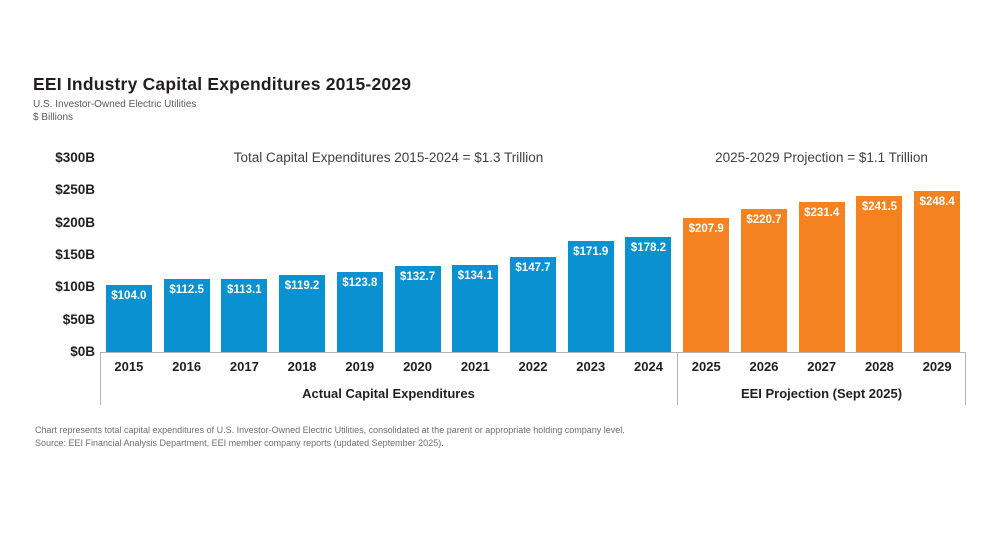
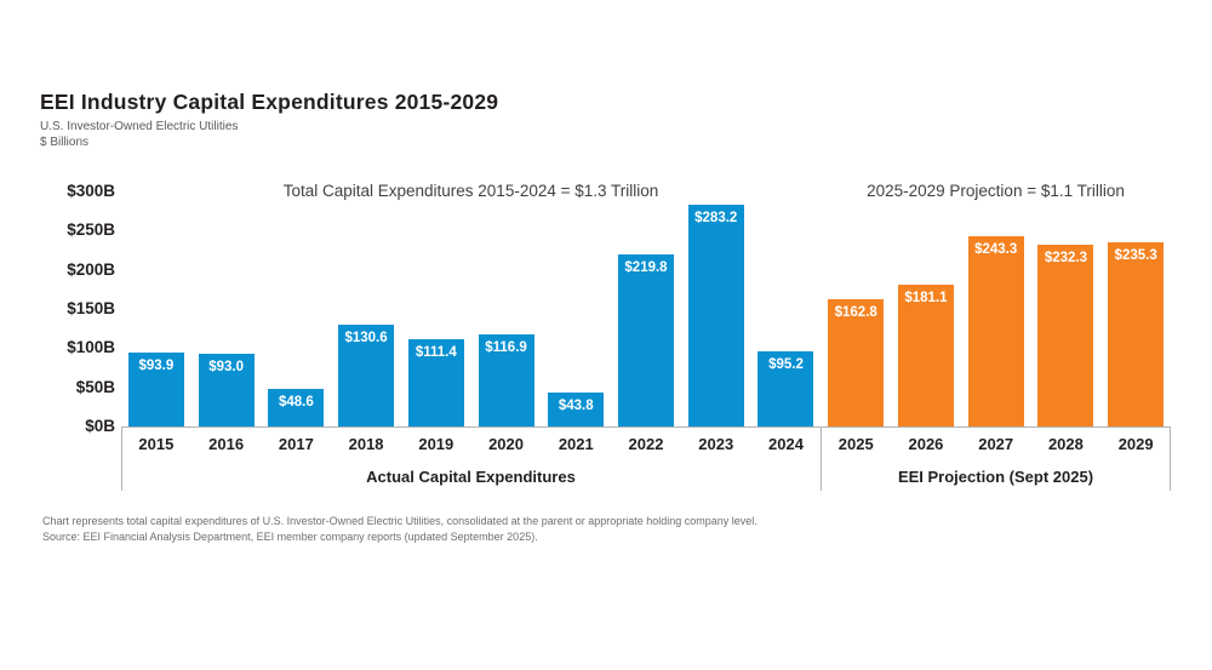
2015: $104.0 -> $93.9
2016: $112.5 -> $93.0
2017: $113.1 -> $48.6
2018: $119.2 -> $130.6
2019: $123.8 -> $111.4
2020: $132.7 -> $116.9
2021: $134.1 -> $43.8
2022: $147.7 -> $219.8
2023: $171.9 -> $283.2
2024: $178.2 -> $95.2
2025: $207.9 -> $162.8
2026: $220.7 -> $181.1
2027: $231.4 -> $243.3
2028: $241.5 -> $232.3
2029: $248.4 -> $235.3
